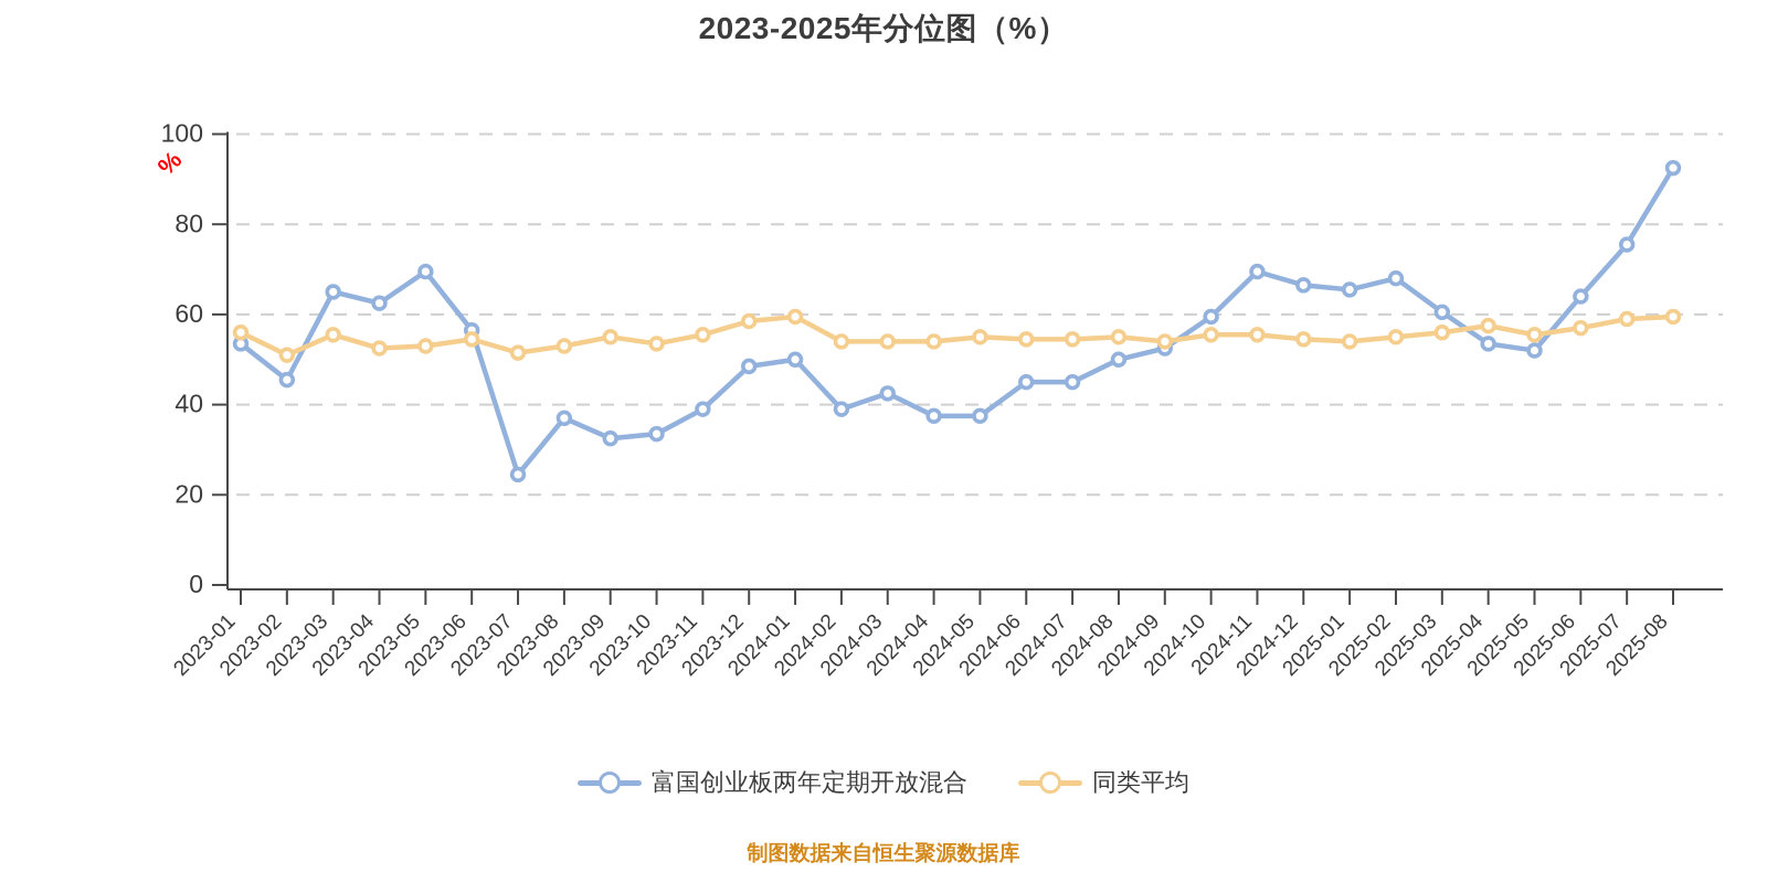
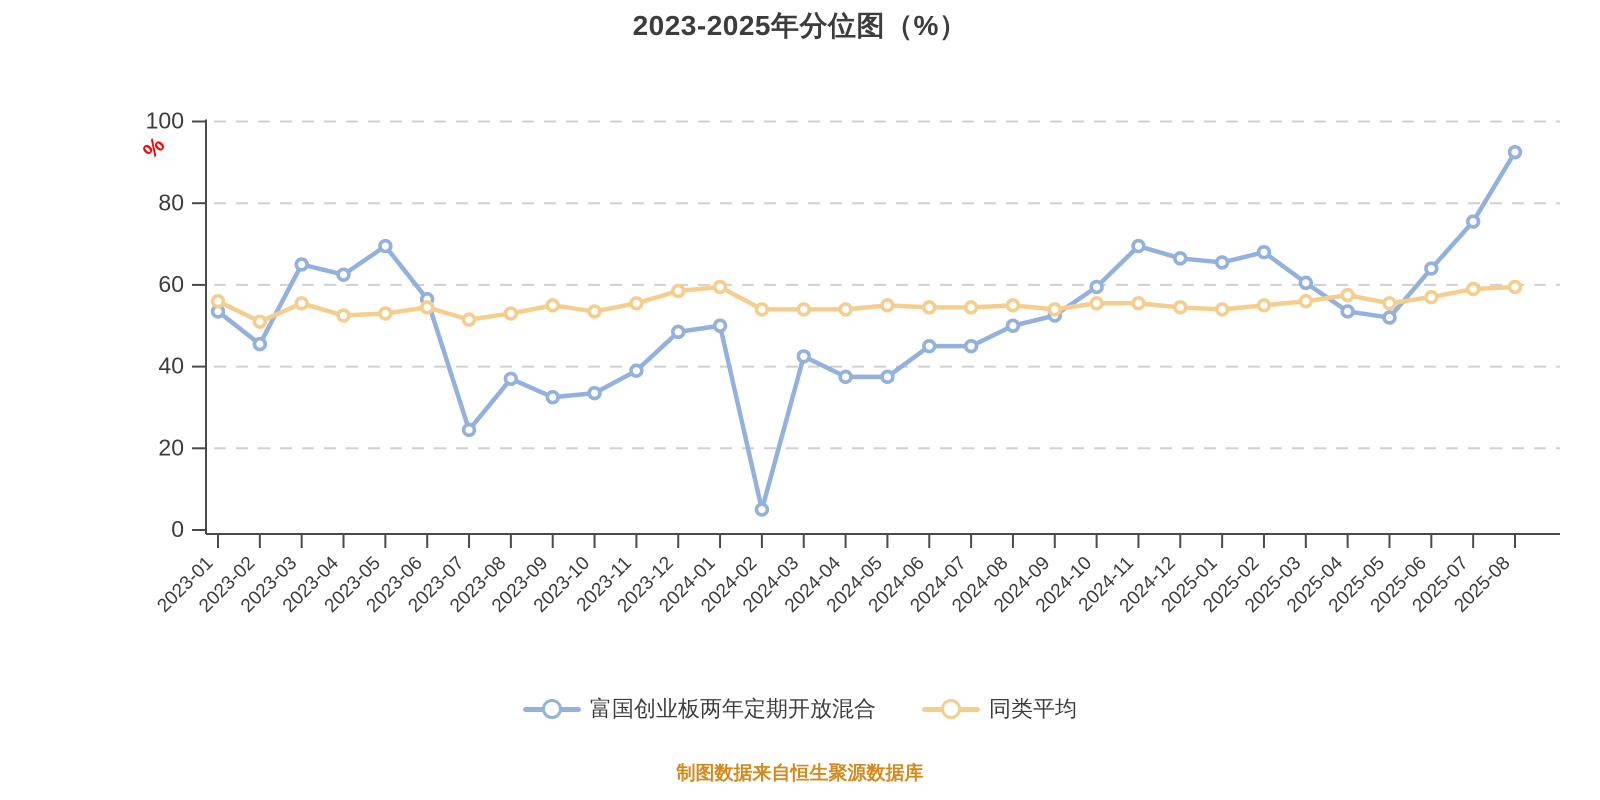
富国创业板两年定期开放混合/2024-02: 39 -> 5
